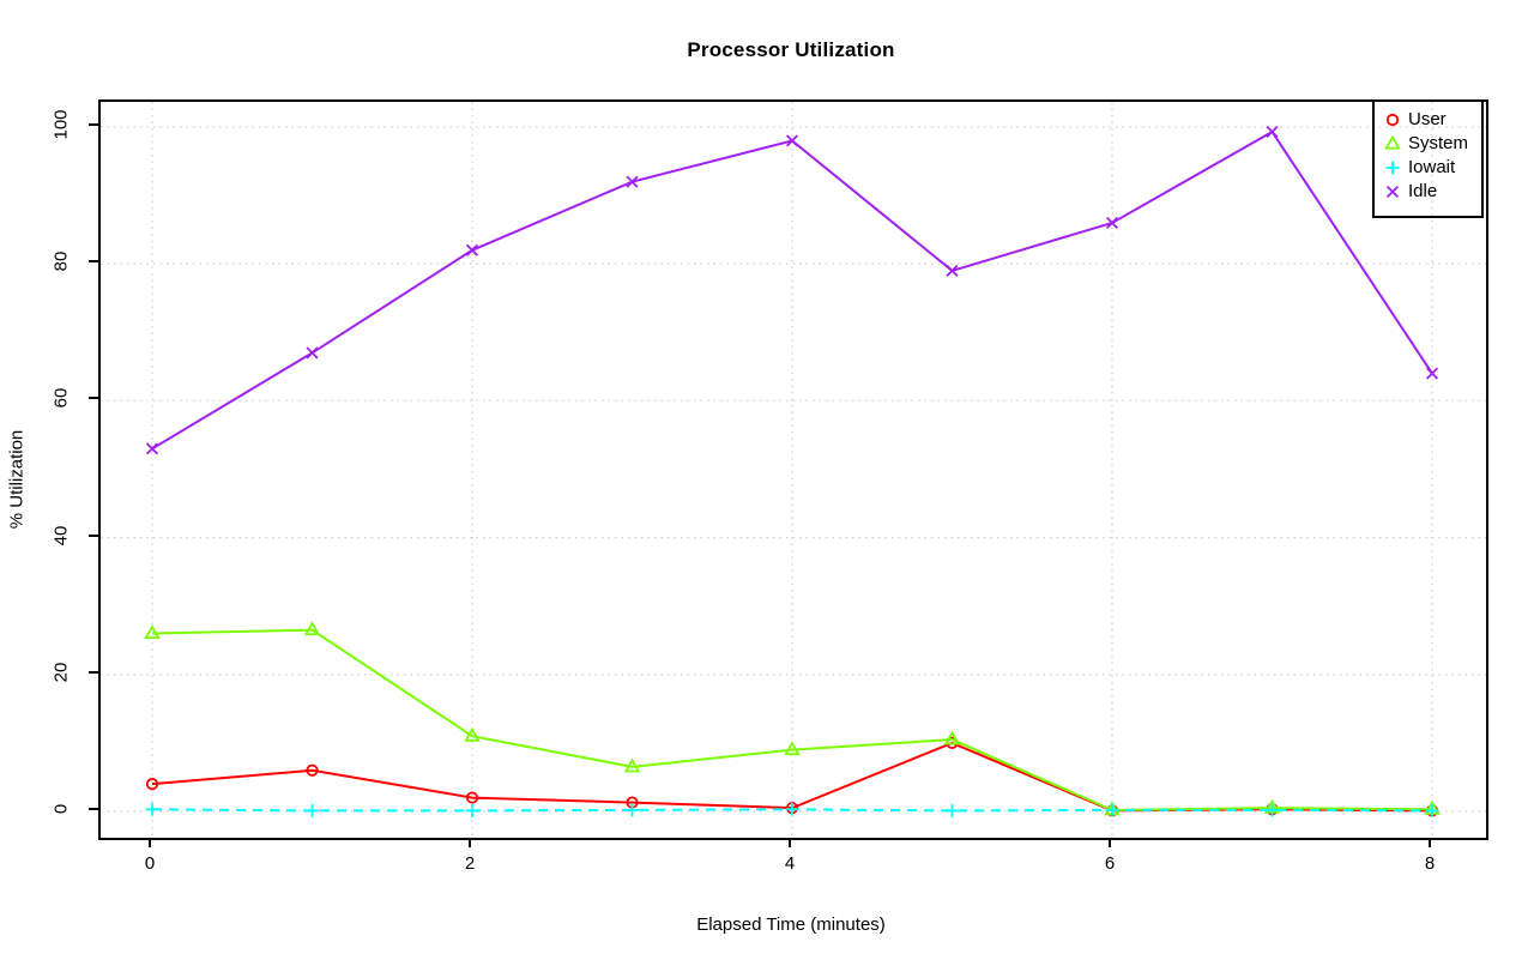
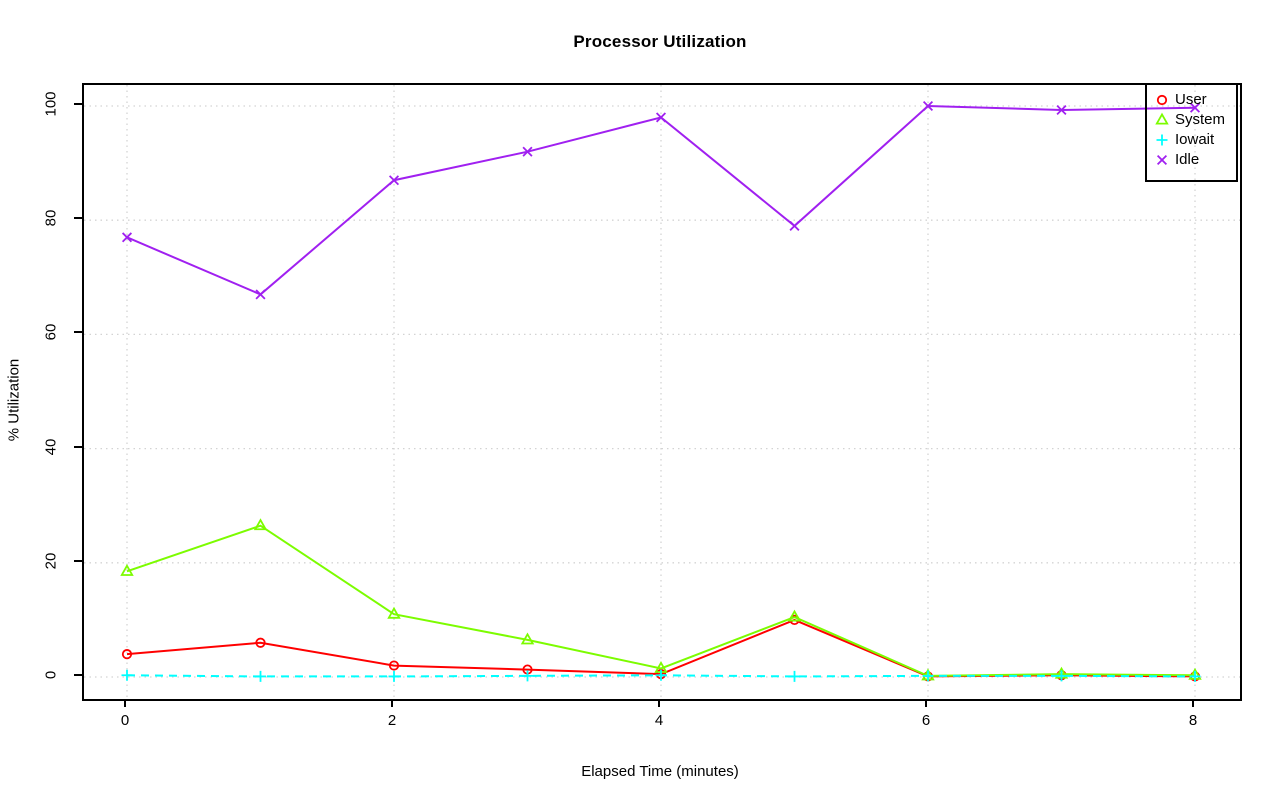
System/0: 26 -> 18
Idle/0: 53 -> 77
Idle/2: 82 -> 87
System/4: 9 -> 2
Idle/6: 86 -> 100
Idle/8: 64 -> 100
